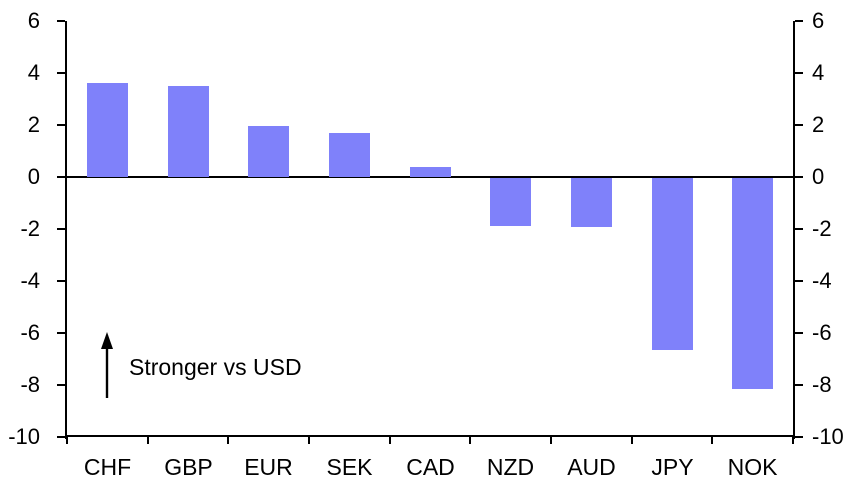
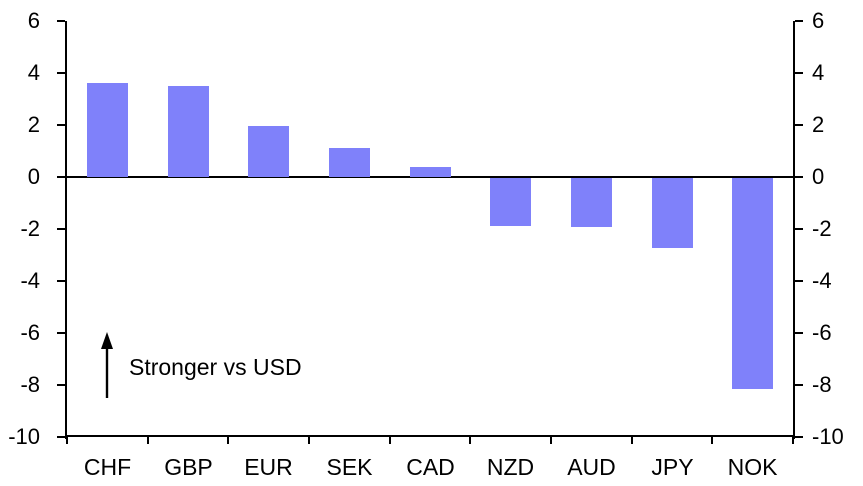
SEK: 1.7 -> 1.1
JPY: -6.6 -> -2.7
